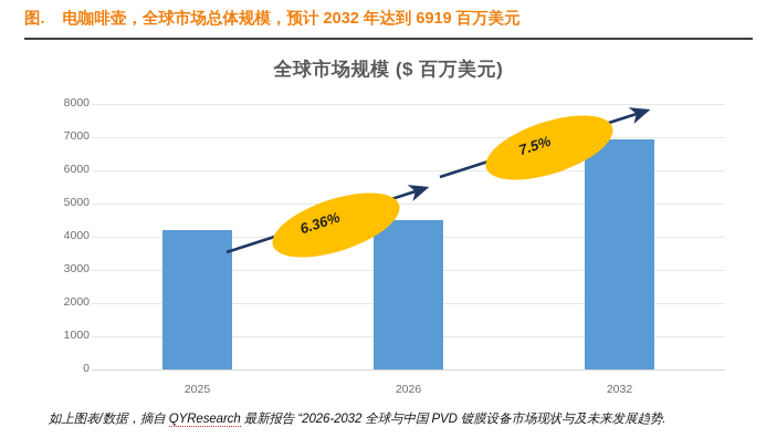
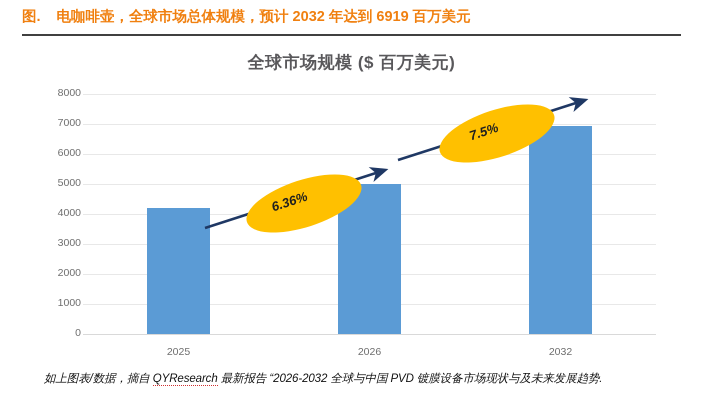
2026: 4500 -> 5000
